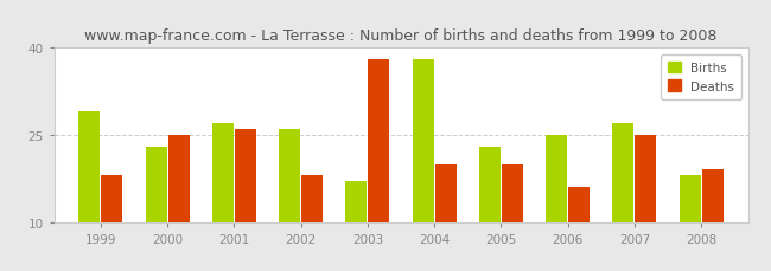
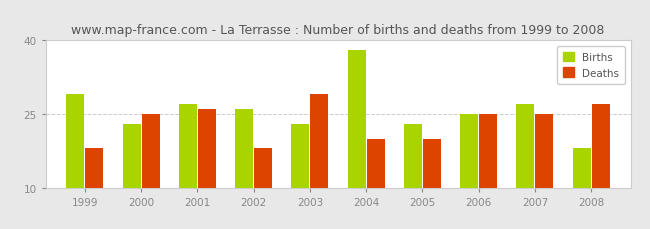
Births/2003: 17 -> 23
Deaths/2003: 38 -> 29
Deaths/2006: 16 -> 25
Deaths/2008: 19 -> 27
